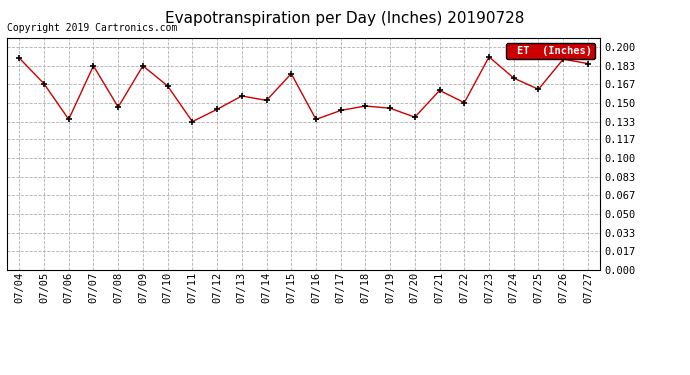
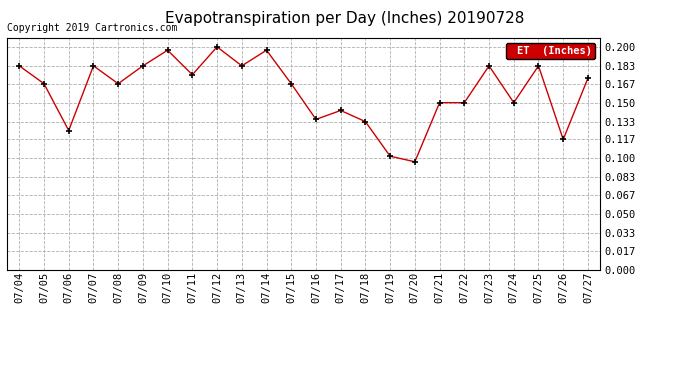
07/04: 0.190 -> 0.183
07/06: 0.135 -> 0.125
07/08: 0.146 -> 0.167
07/10: 0.165 -> 0.197
07/11: 0.133 -> 0.175
07/12: 0.144 -> 0.200
07/13: 0.156 -> 0.183
07/14: 0.152 -> 0.197
07/15: 0.176 -> 0.167
07/18: 0.147 -> 0.133
07/19: 0.145 -> 0.102
07/20: 0.137 -> 0.097
07/21: 0.161 -> 0.150
07/23: 0.191 -> 0.183
07/24: 0.172 -> 0.150
07/25: 0.162 -> 0.183
07/26: 0.189 -> 0.117
07/27: 0.185 -> 0.172
